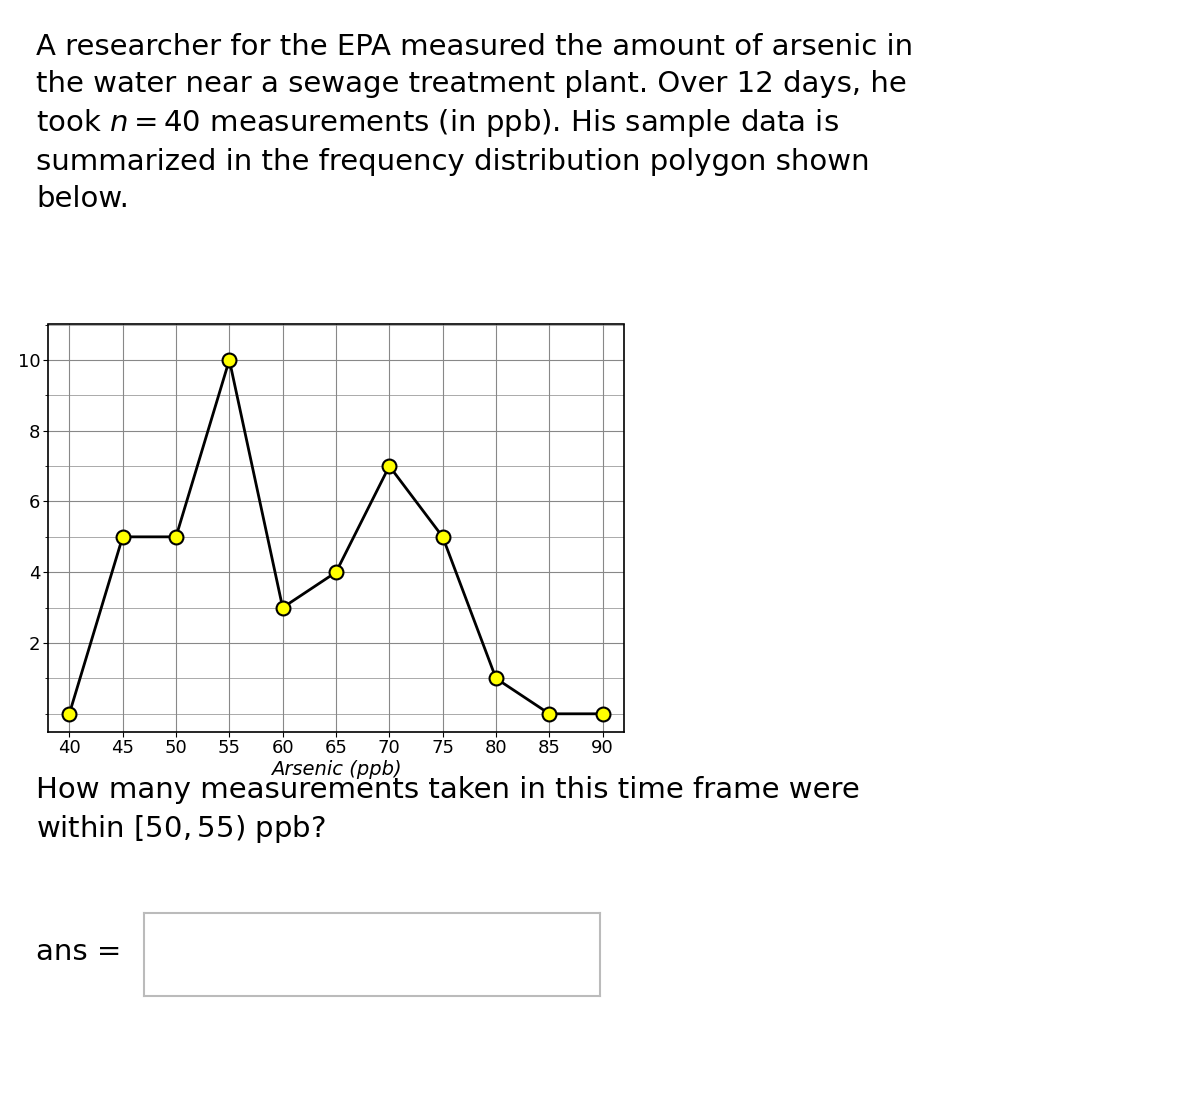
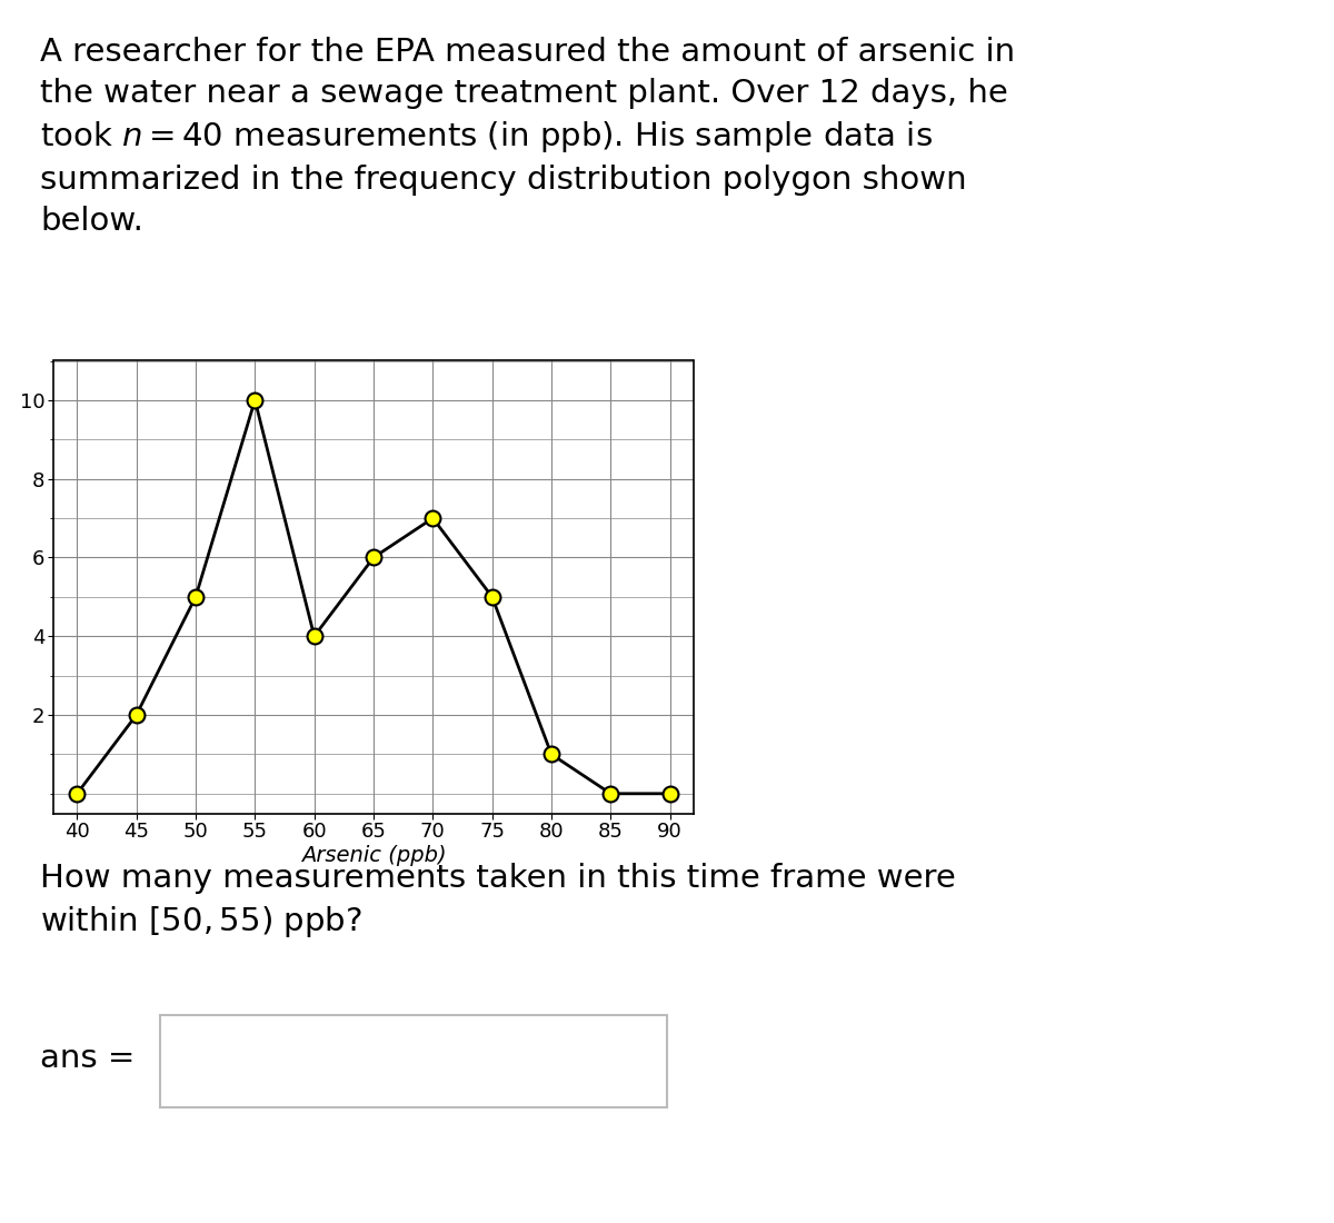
45: 5 -> 2
60: 3 -> 4
65: 4 -> 6
